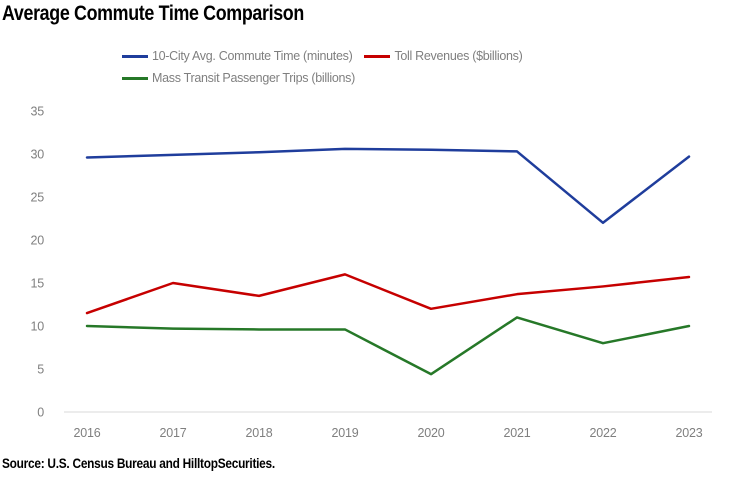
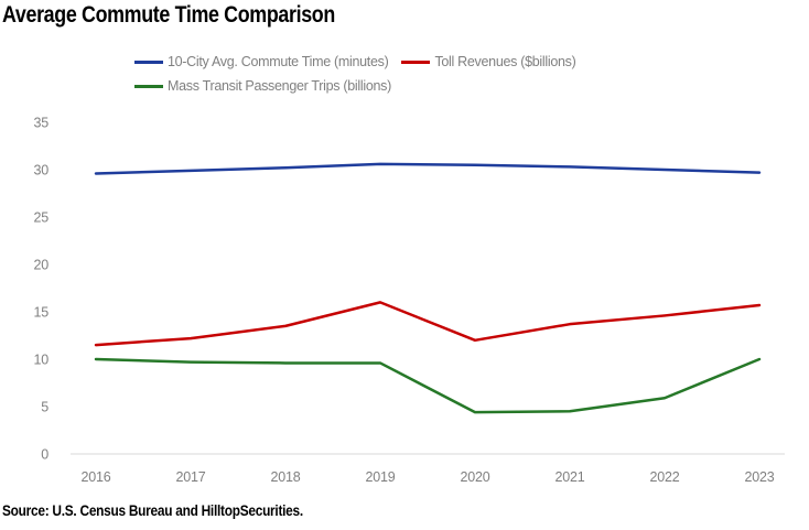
Toll Revenues ($billions)/2017: 15 -> 12
Mass Transit Passenger Trips (billions)/2021: 11 -> 4
10-City Avg. Commute Time (minutes)/2022: 22 -> 30
Mass Transit Passenger Trips (billions)/2022: 8 -> 6
